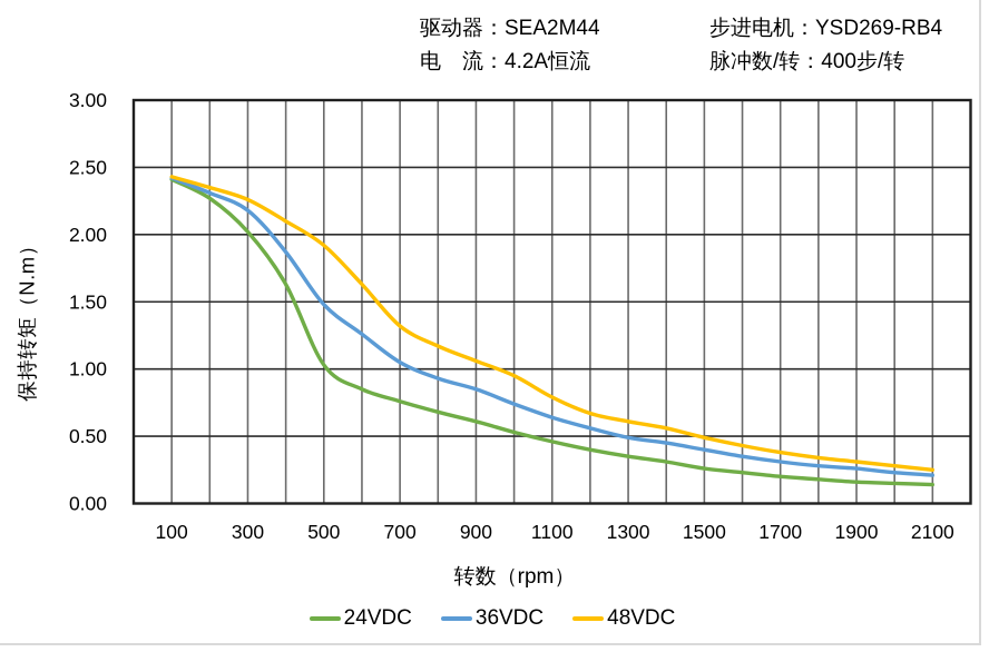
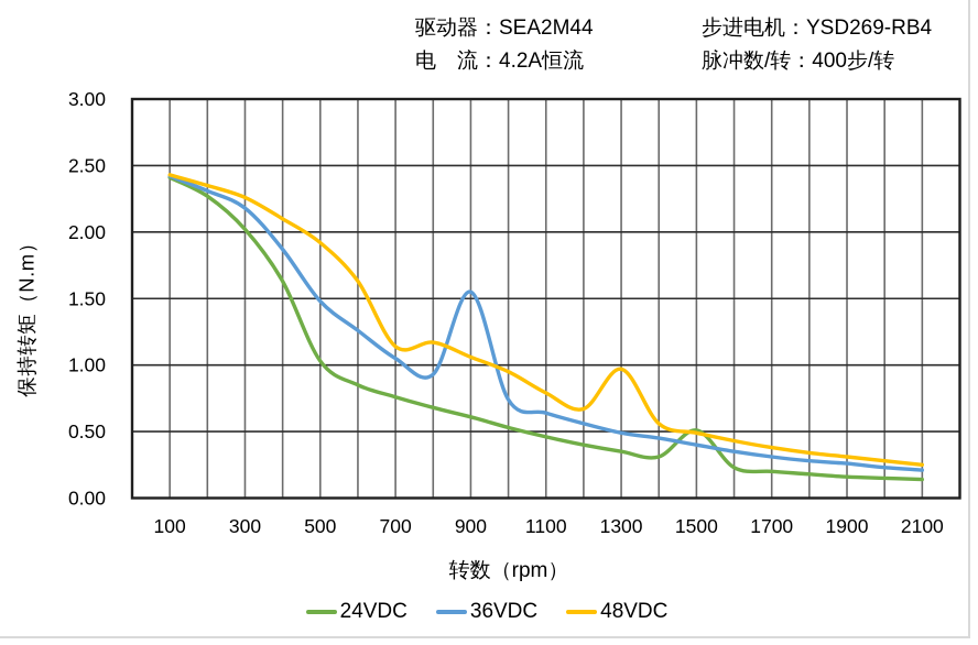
48VDC/700: 1.32 -> 1.14
36VDC/900: 0.85 -> 1.55
48VDC/1300: 0.61 -> 0.97
24VDC/1500: 0.26 -> 0.51
